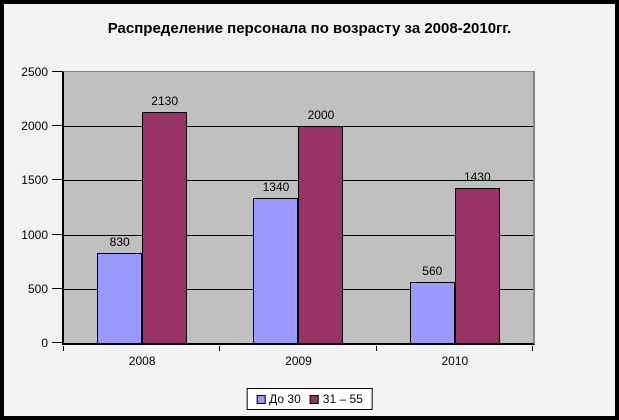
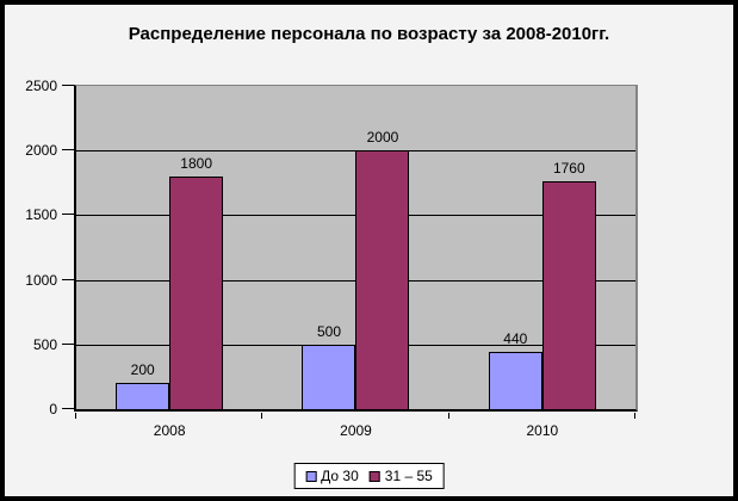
До 30/2008: 830 -> 200
31 – 55/2008: 2130 -> 1800
До 30/2009: 1340 -> 500
До 30/2010: 560 -> 440
31 – 55/2010: 1430 -> 1760
